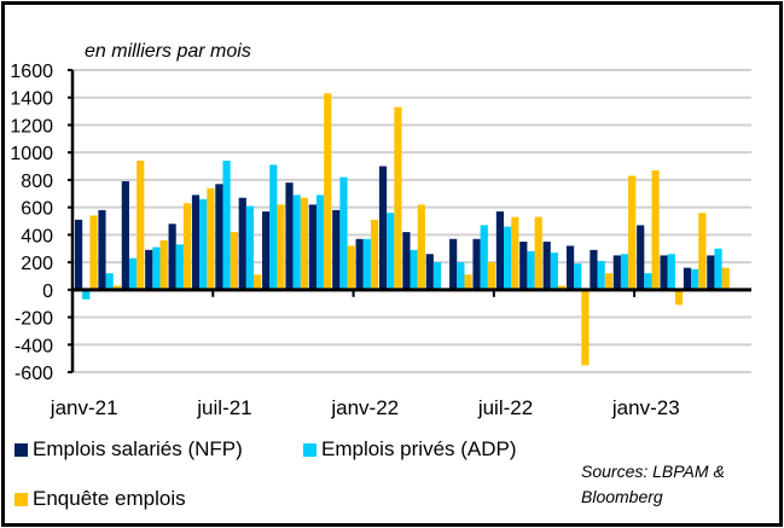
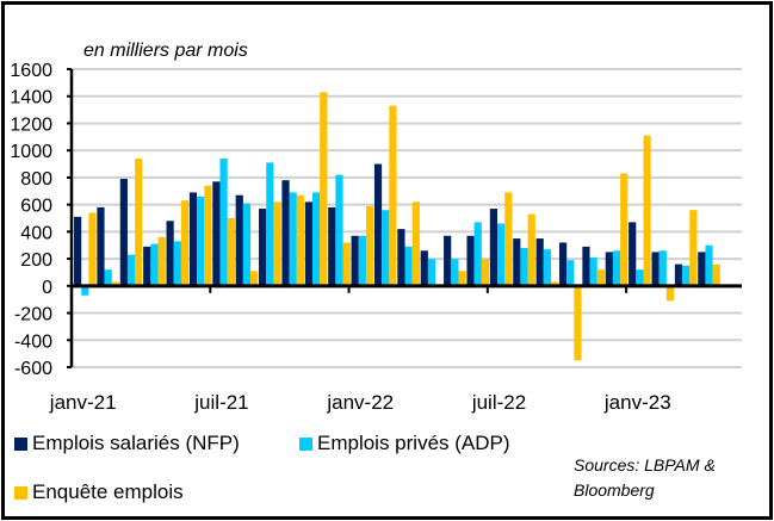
Enquête emplois/juil-21: 420 -> 500
Enquête emplois/janv-22: 510 -> 590
Enquête emplois/juil-22: 530 -> 690
Enquête emplois/janv-23: 870 -> 1110
